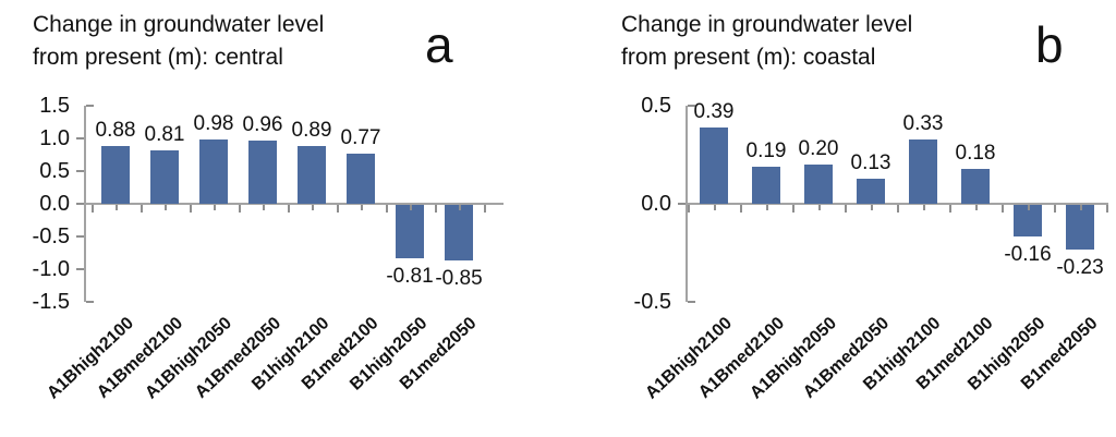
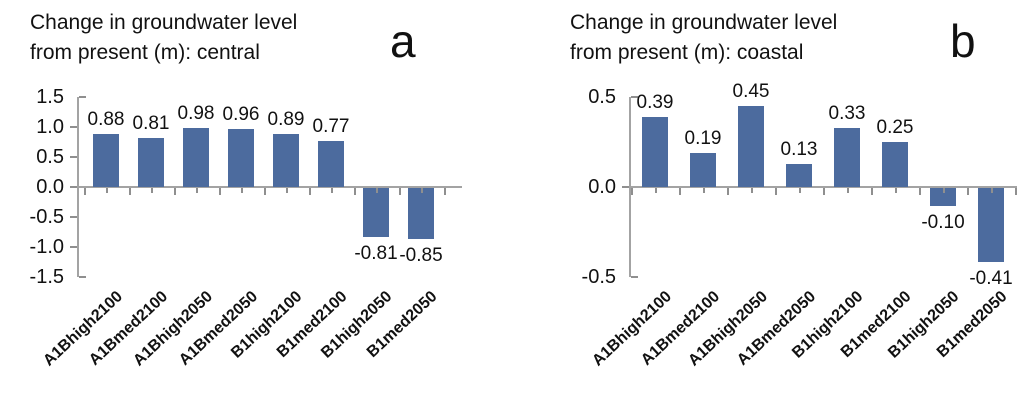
Change in groundwater level from present (m): coastal/A1Bhigh2050: 0.20 -> 0.45
Change in groundwater level from present (m): coastal/B1med2100: 0.18 -> 0.25
Change in groundwater level from present (m): coastal/B1high2050: -0.16 -> -0.10
Change in groundwater level from present (m): coastal/B1med2050: -0.23 -> -0.41
